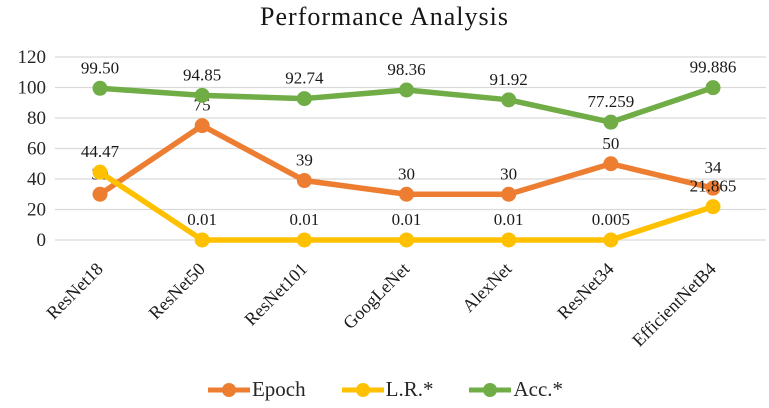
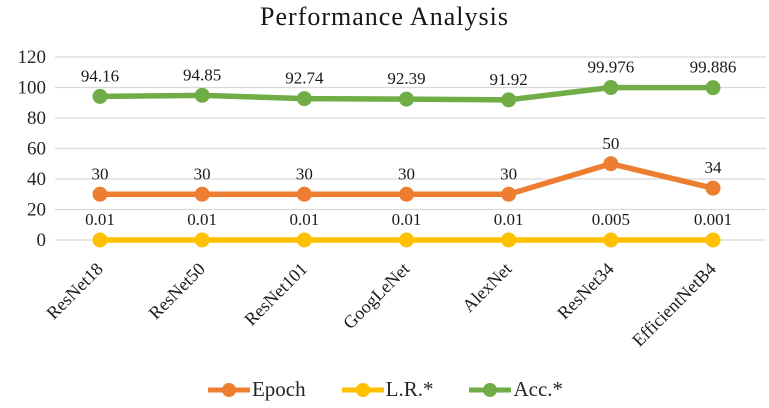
L.R.*/ResNet18: 44.47 -> 0.01
Acc.*/ResNet18: 99.50 -> 94.16
Epoch/ResNet50: 75 -> 30
Epoch/ResNet101: 39 -> 30
Acc.*/GoogLeNet: 98.36 -> 92.39
Acc.*/ResNet34: 77.259 -> 99.976
L.R.*/EfficientNetB4: 21.865 -> 0.001
